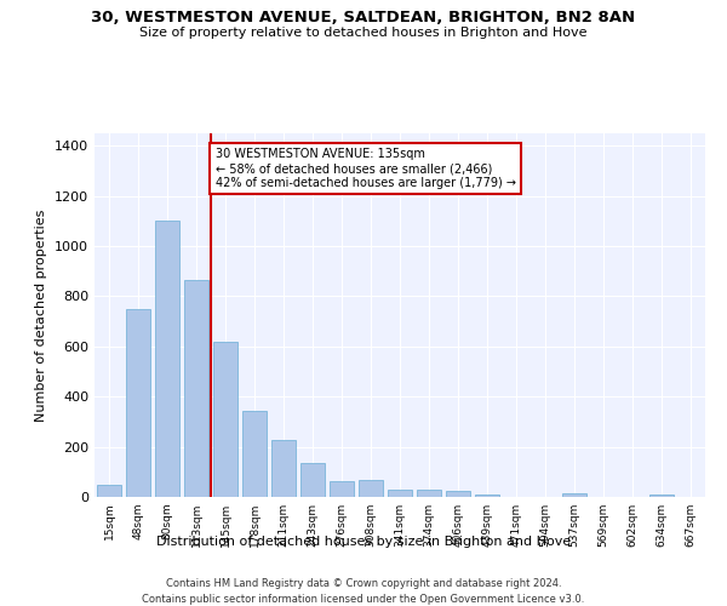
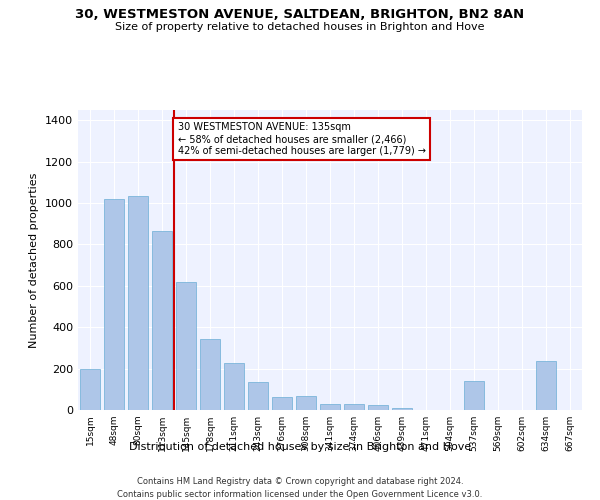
15sqm: 50 -> 200
48sqm: 750 -> 1020
80sqm: 1100 -> 1035
537sqm: 15 -> 140
634sqm: 12 -> 235
